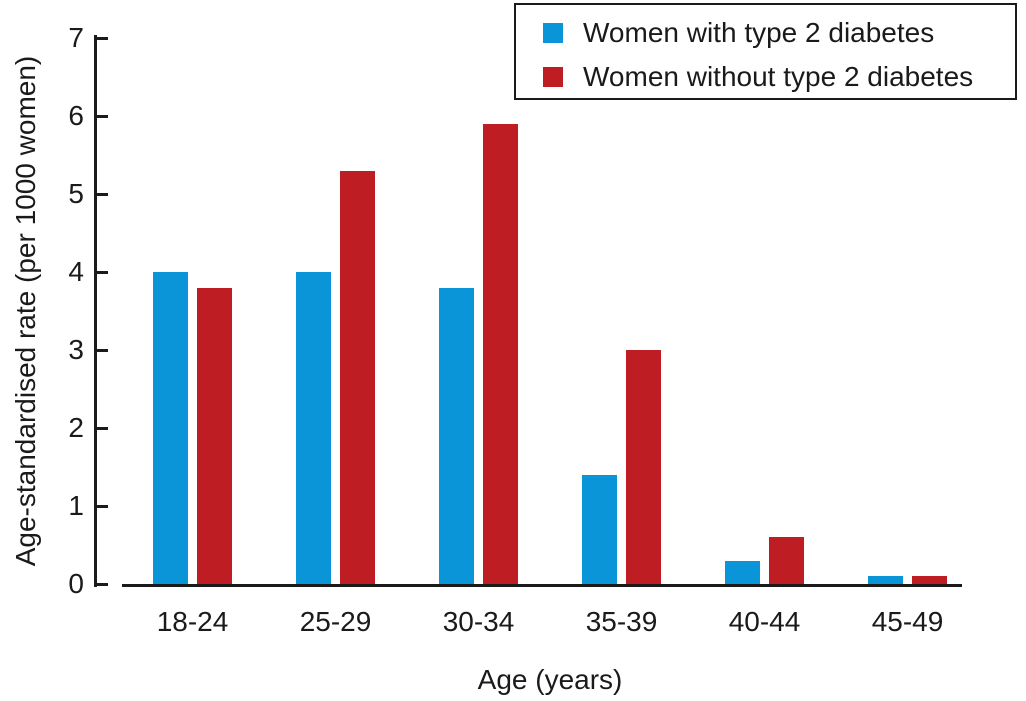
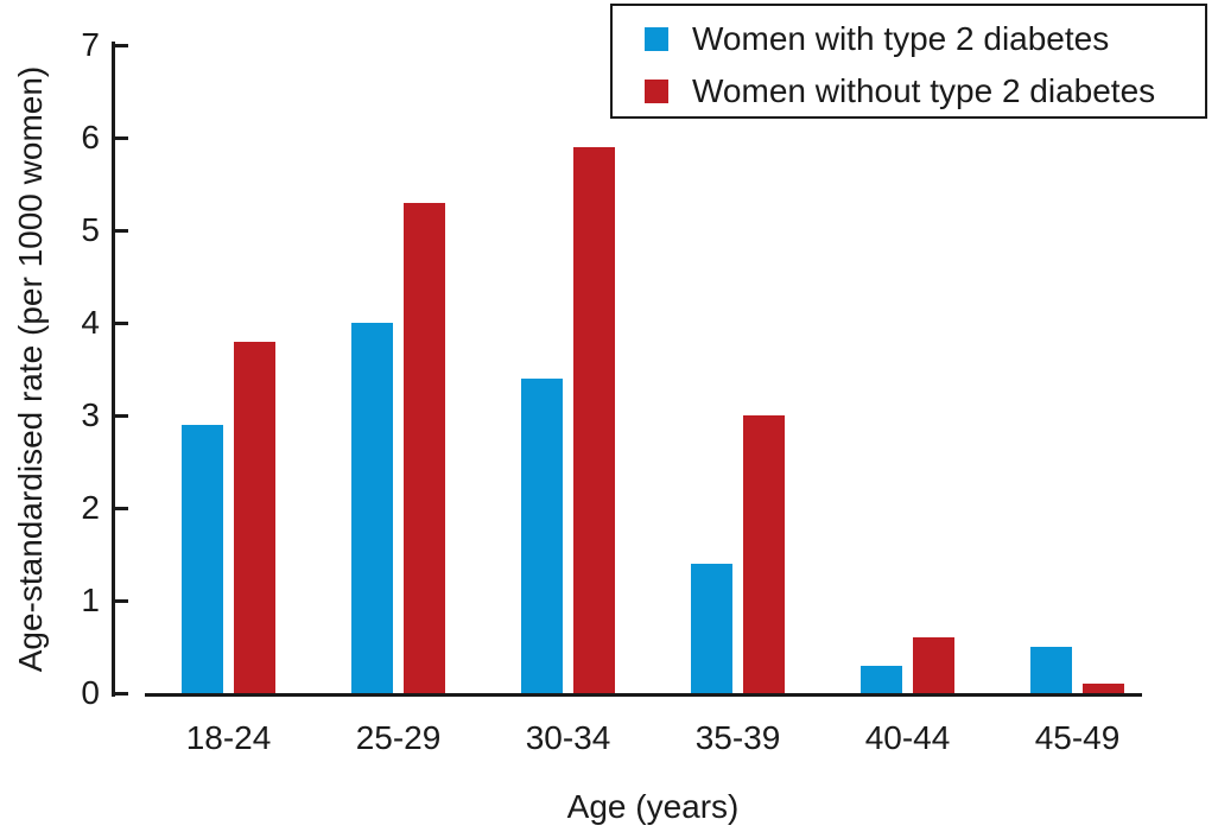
Women with type 2 diabetes/18-24: 4.0 -> 2.9
Women with type 2 diabetes/30-34: 3.8 -> 3.4
Women with type 2 diabetes/45-49: 0.1 -> 0.5
